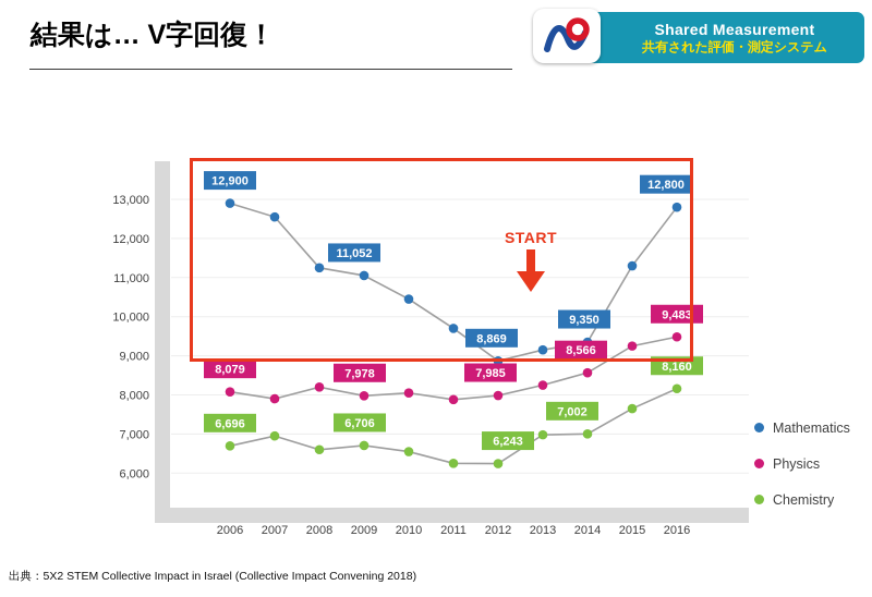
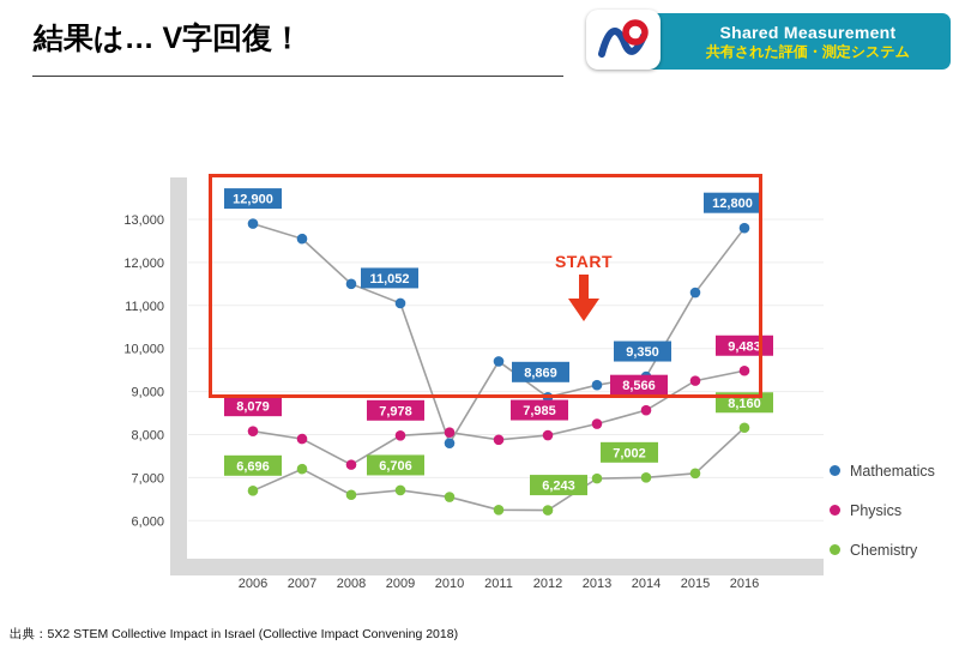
Chemistry/2007: 7000 -> 7200
Mathematics/2008: 11200 -> 11500
Physics/2008: 8200 -> 7300
Mathematics/2010: 10400 -> 7800
Chemistry/2015: 7600 -> 7100
